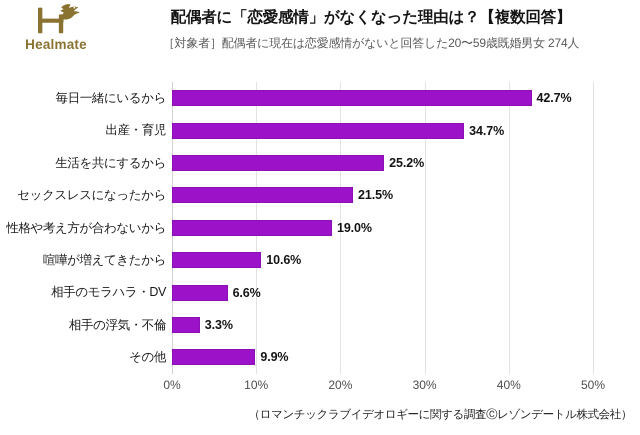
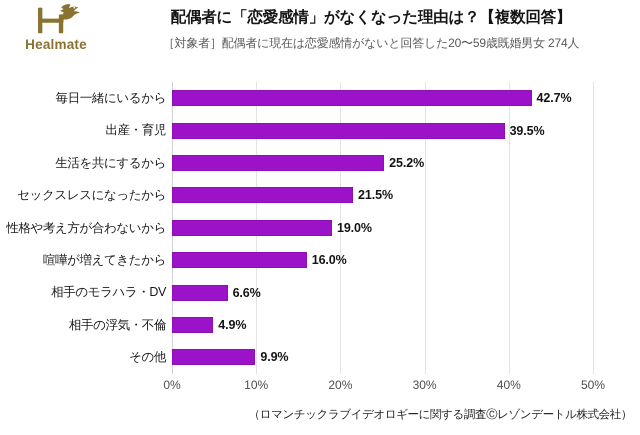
出産・育児: 34.7% -> 39.5%
喧嘩が増えてきたから: 10.6% -> 16.0%
相手の浮気・不倫: 3.3% -> 4.9%
